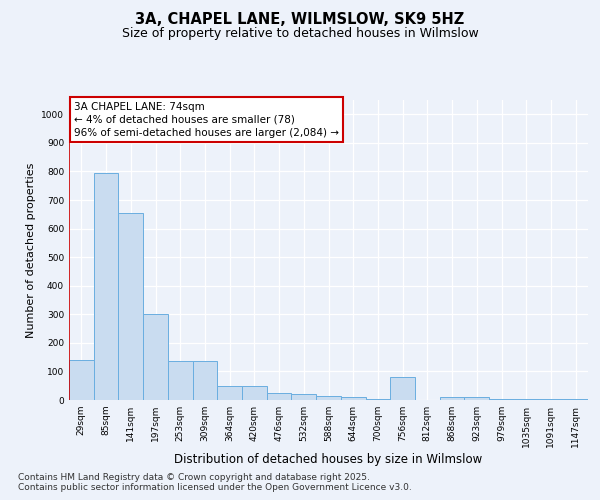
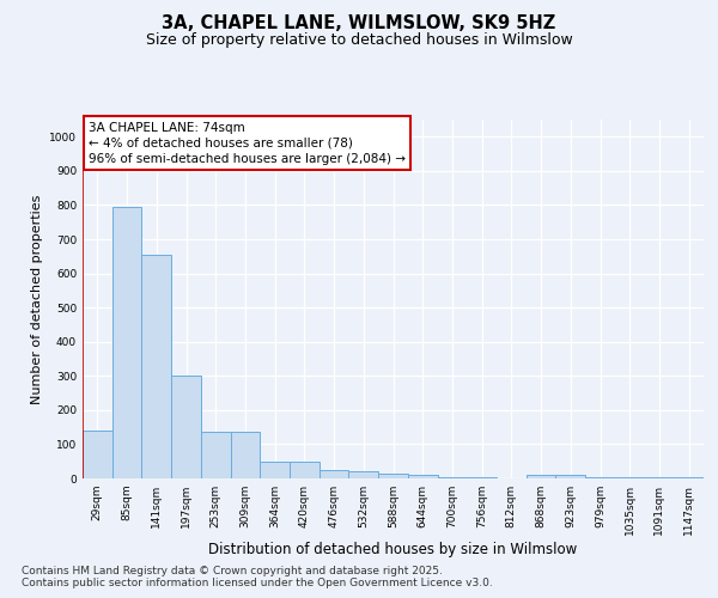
756sqm: 80 -> 5
